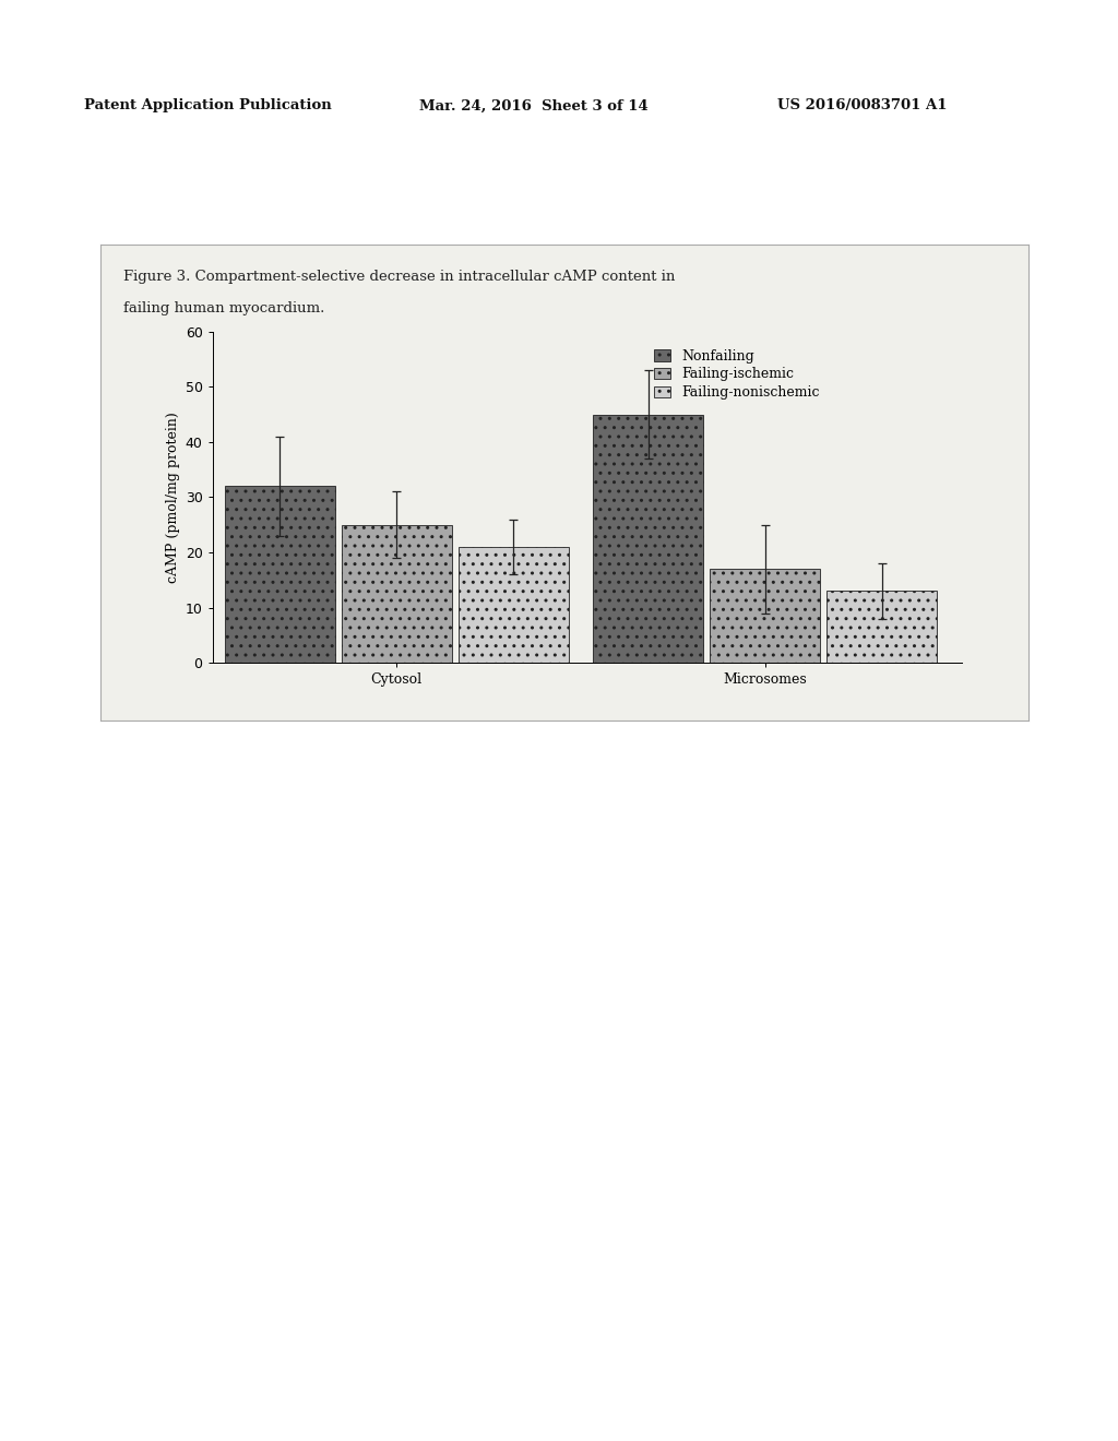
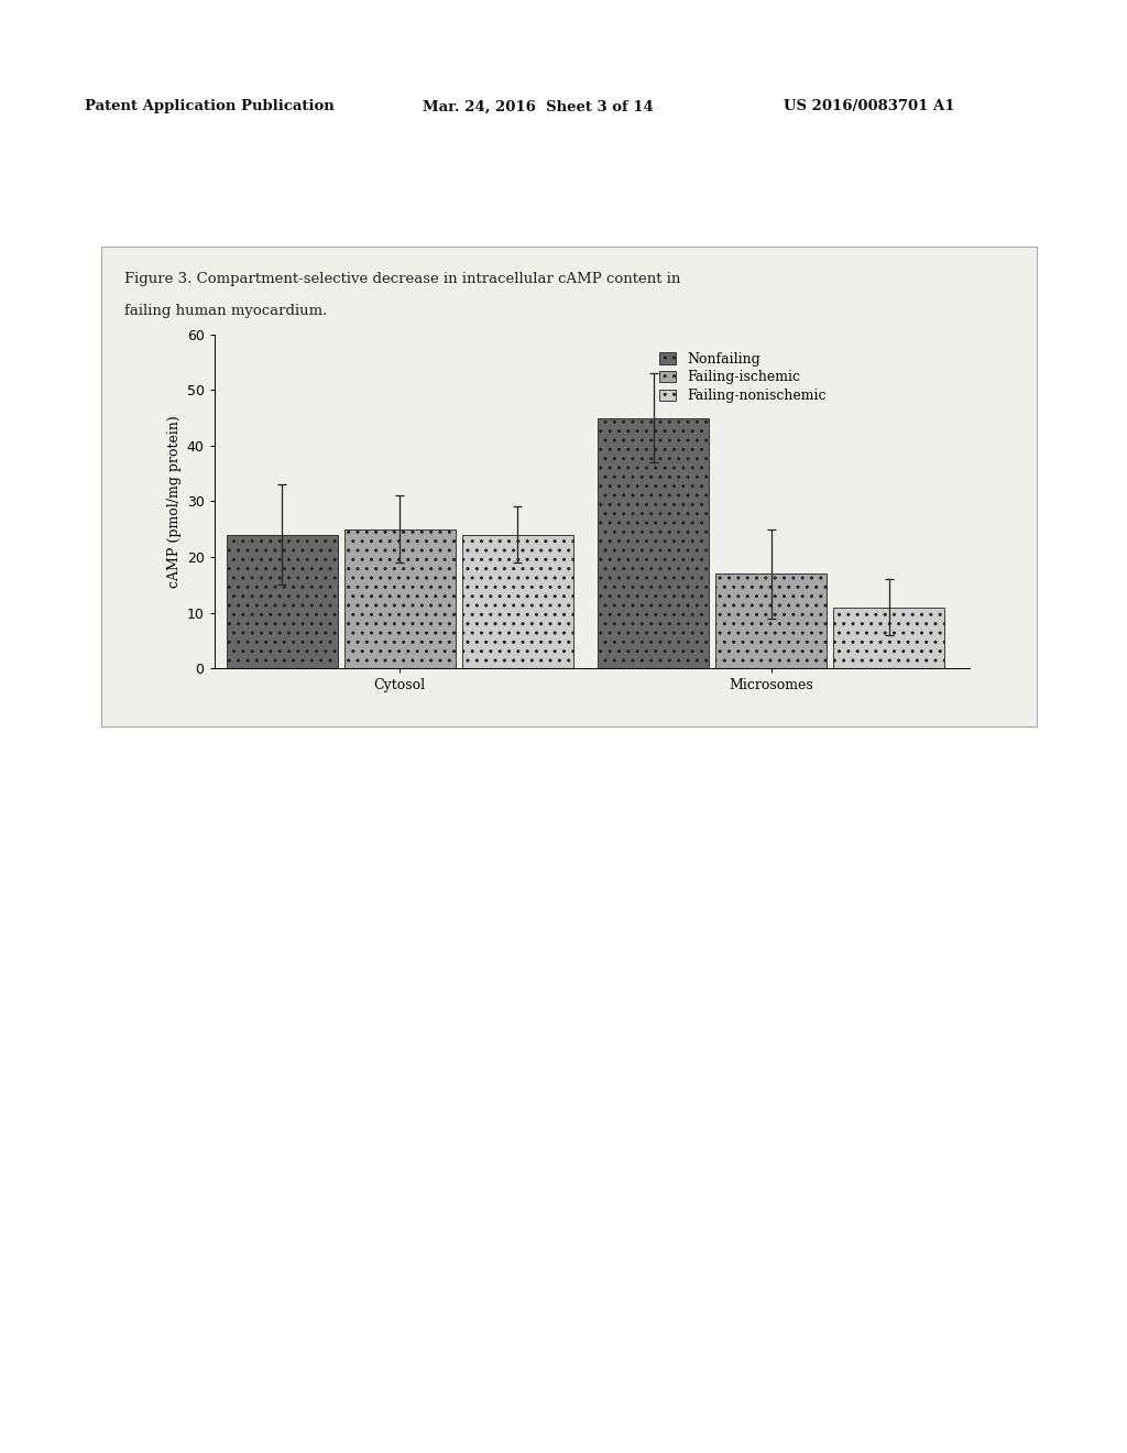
Nonfailing/Cytosol: 32 -> 24
Failing-nonischemic/Cytosol: 21 -> 24
Failing-nonischemic/Microsomes: 13 -> 11
